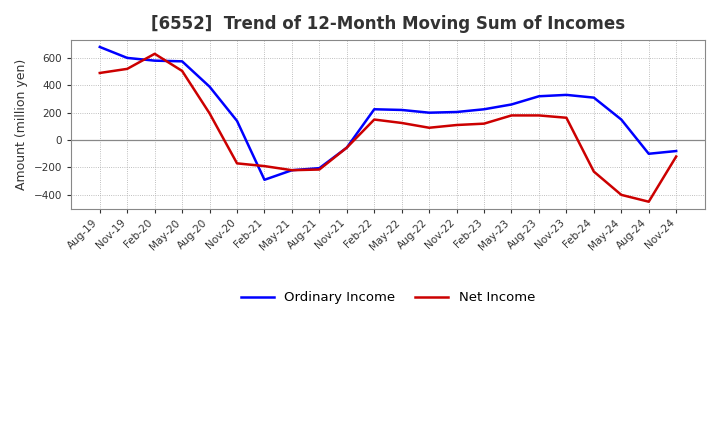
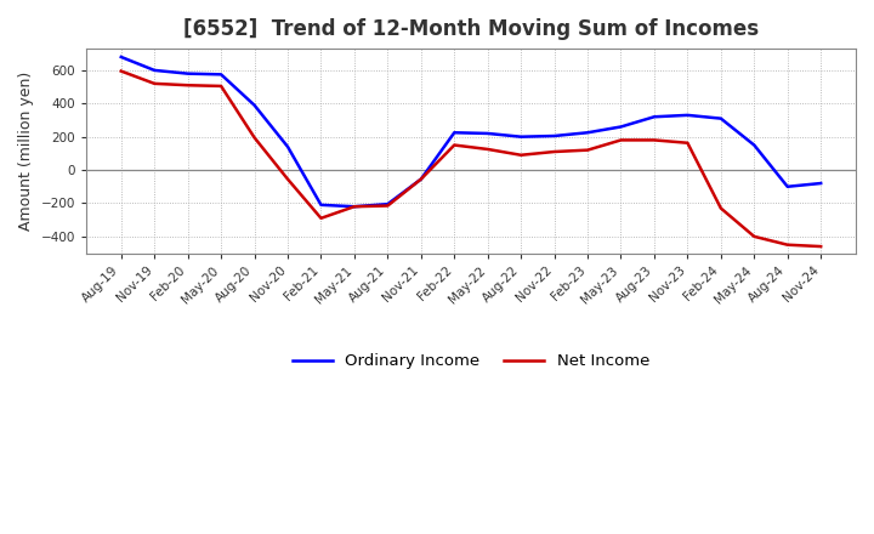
Net Income/Aug-19: 490 -> 600
Net Income/Feb-20: 630 -> 510
Net Income/Nov-20: -170 -> -60
Ordinary Income/Feb-21: -290 -> -210
Net Income/Feb-21: -190 -> -290
Net Income/Nov-24: -120 -> -460
